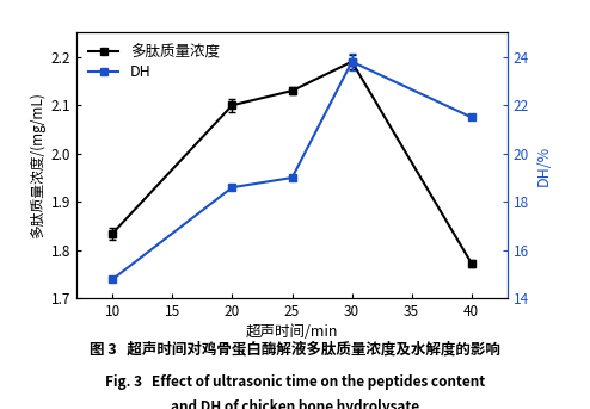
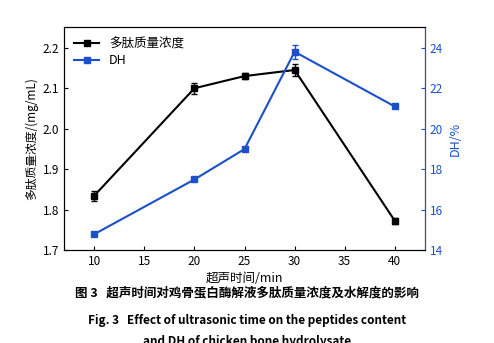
DH/20: 18.6 -> 17.5
多肽质量浓度/30: 2.190 -> 2.145
DH/40: 21.5 -> 21.1
